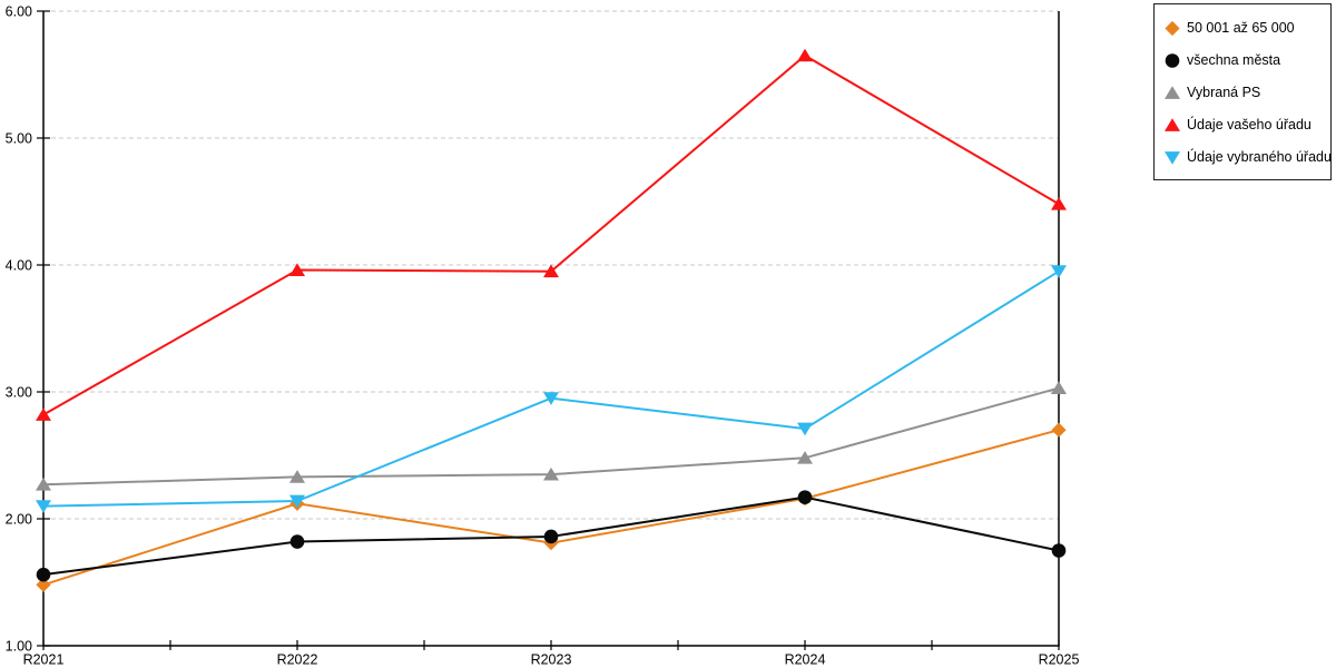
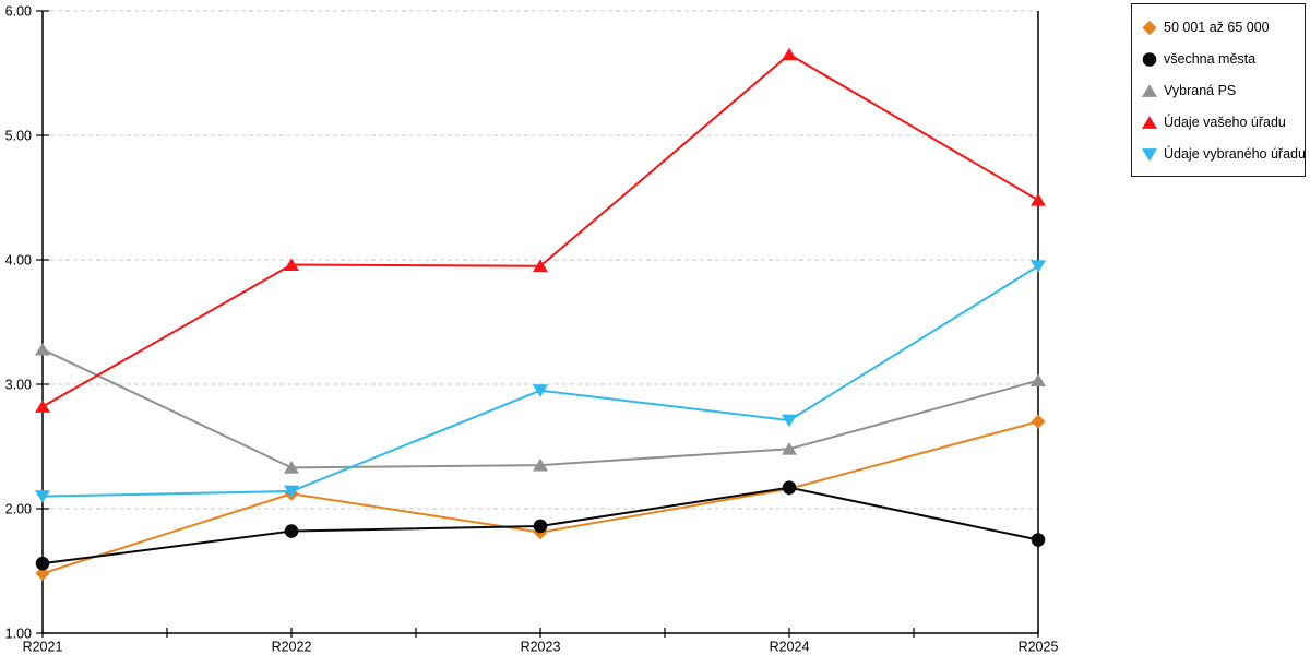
Vybraná PS/R2021: 2.27 -> 3.28
